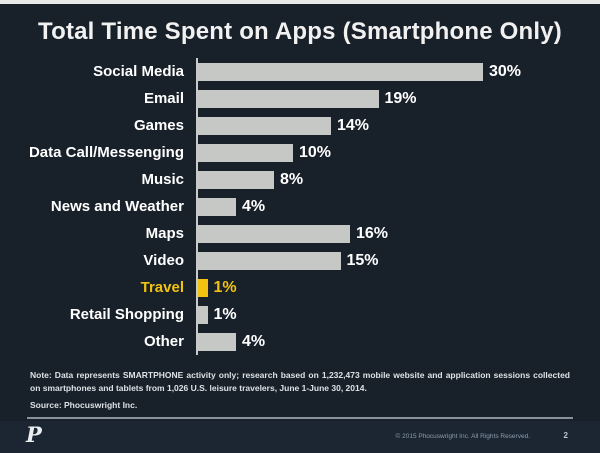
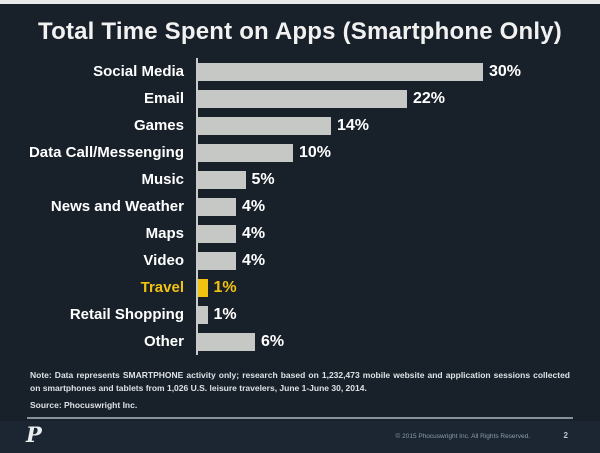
Email: 19% -> 22%
Music: 8% -> 5%
Maps: 16% -> 4%
Video: 15% -> 4%
Other: 4% -> 6%
